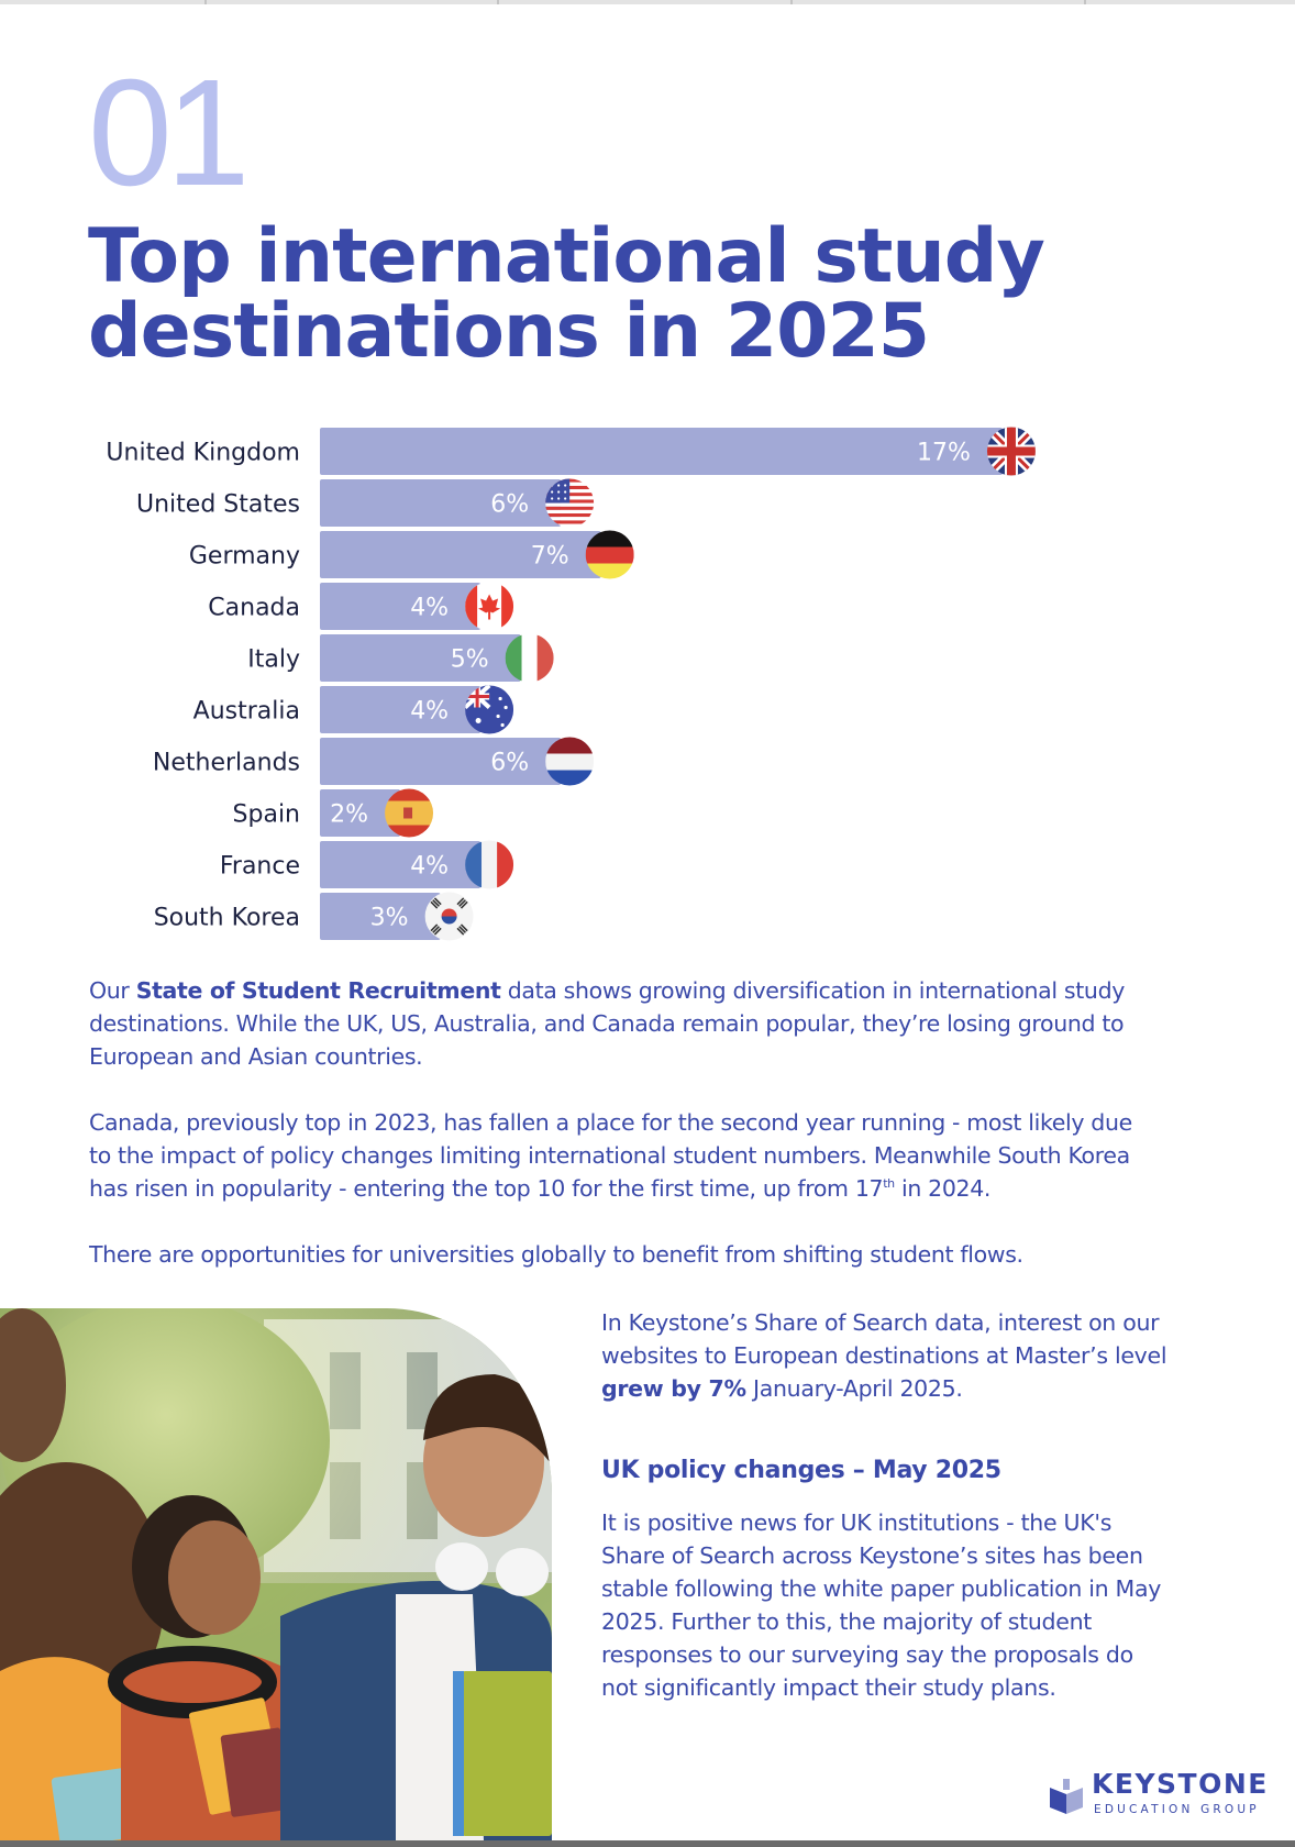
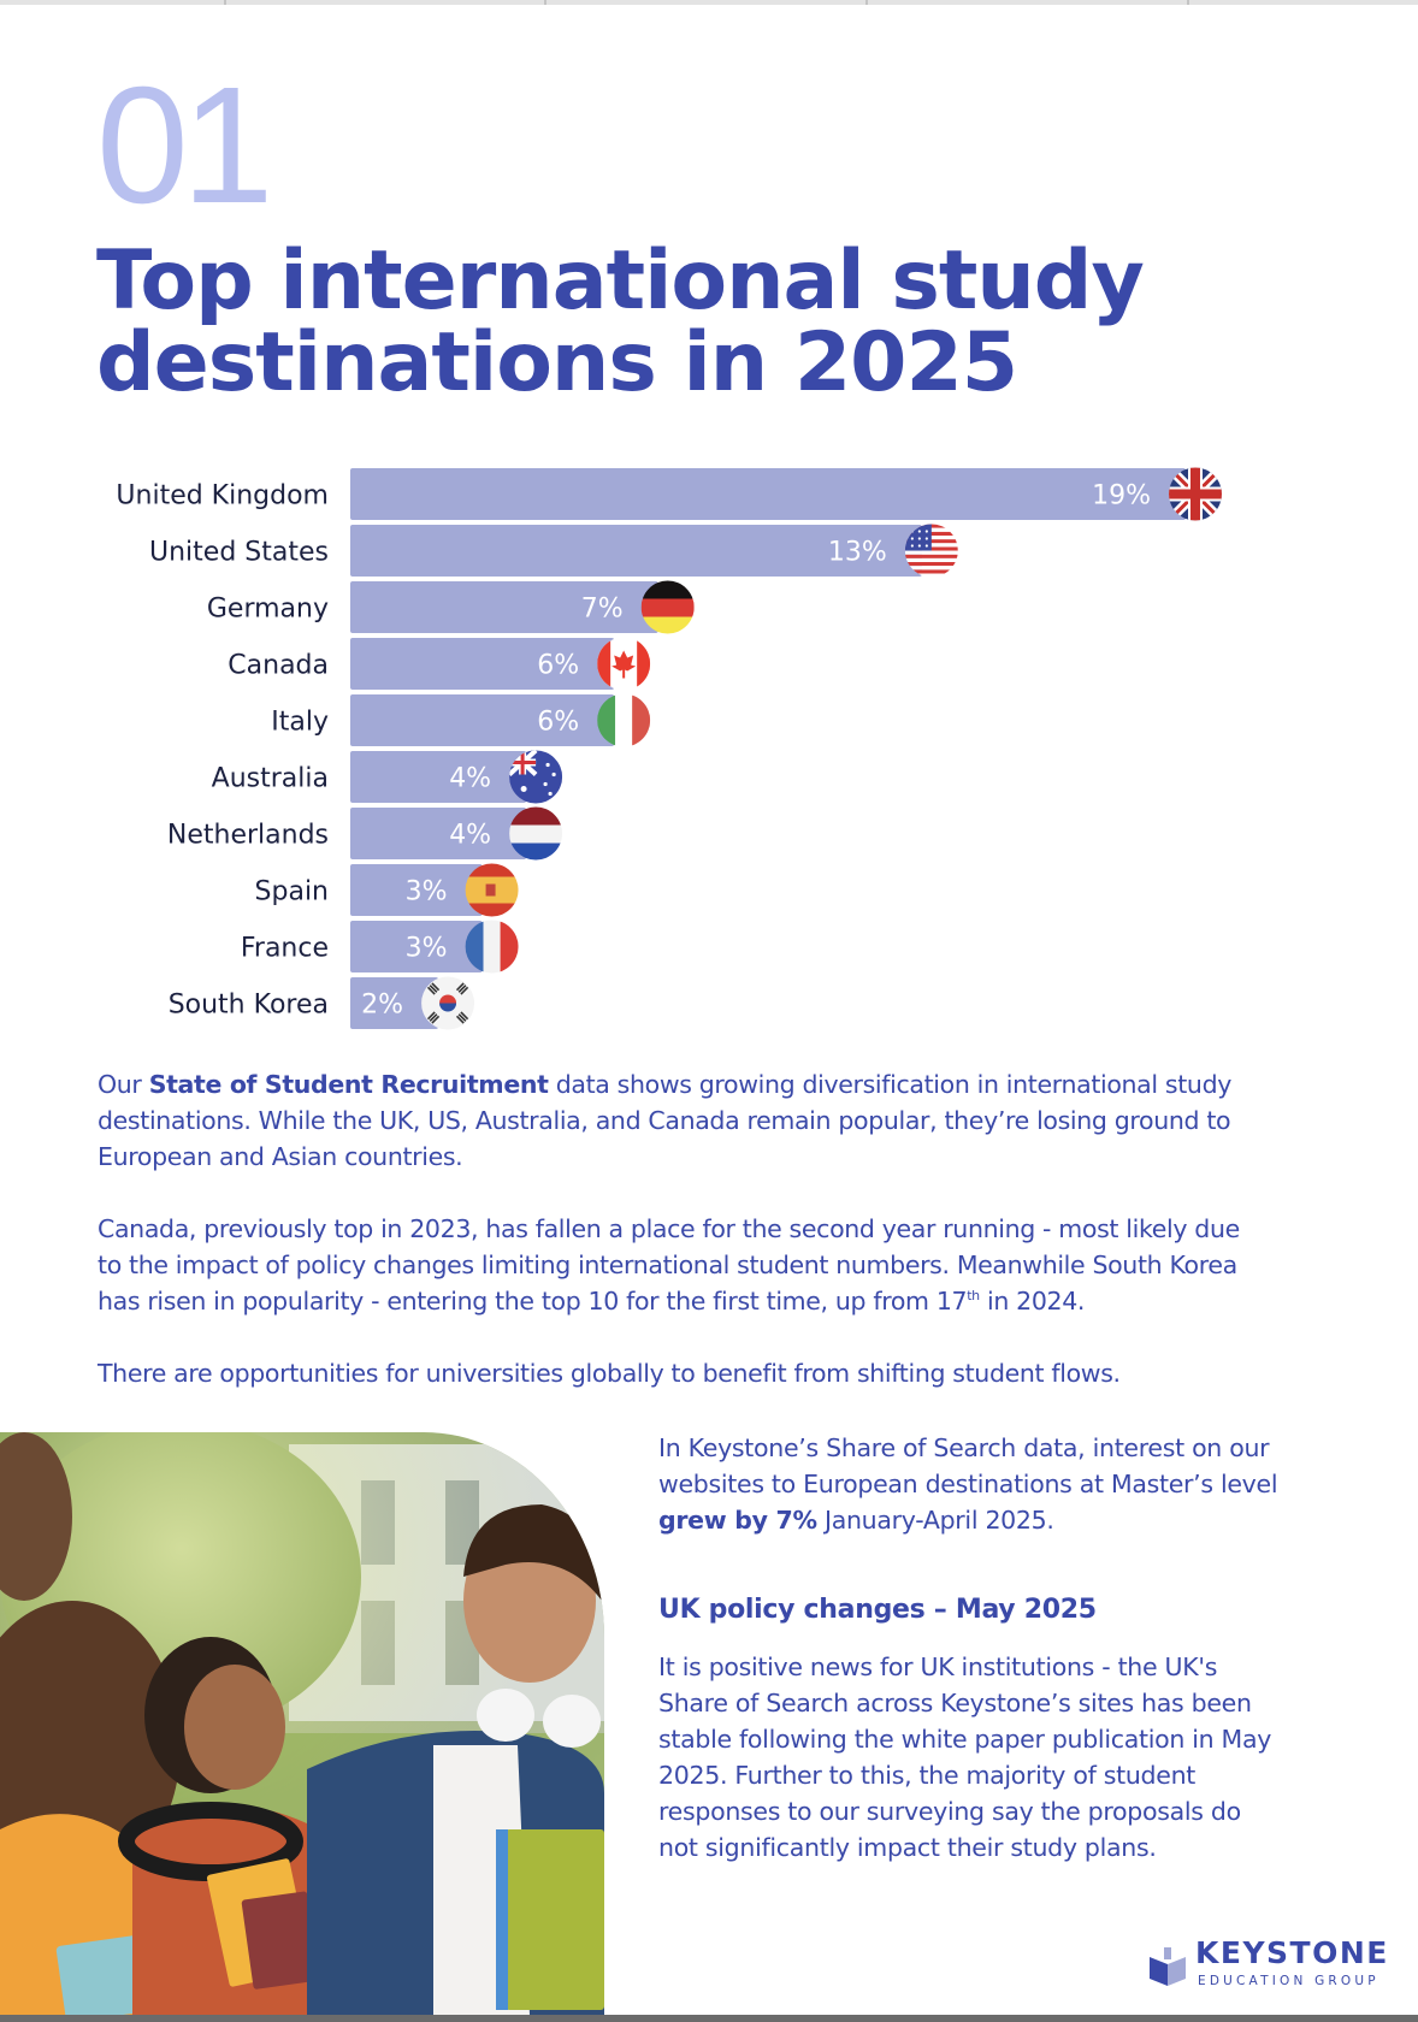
United Kingdom: 17% -> 19%
United States: 6% -> 13%
Canada: 4% -> 6%
Italy: 5% -> 6%
Netherlands: 6% -> 4%
Spain: 2% -> 3%
France: 4% -> 3%
South Korea: 3% -> 2%
